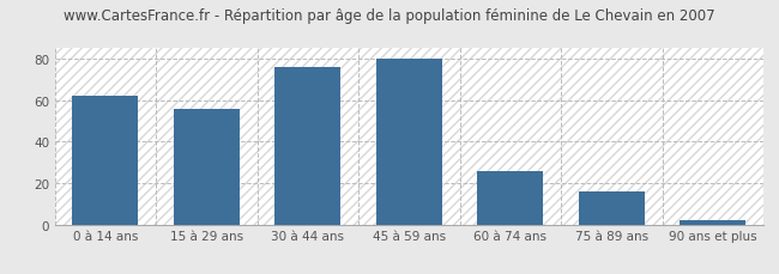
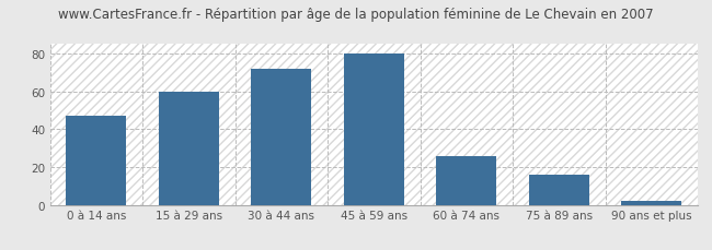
0 à 14 ans: 62 -> 47
15 à 29 ans: 56 -> 60
30 à 44 ans: 76 -> 72
